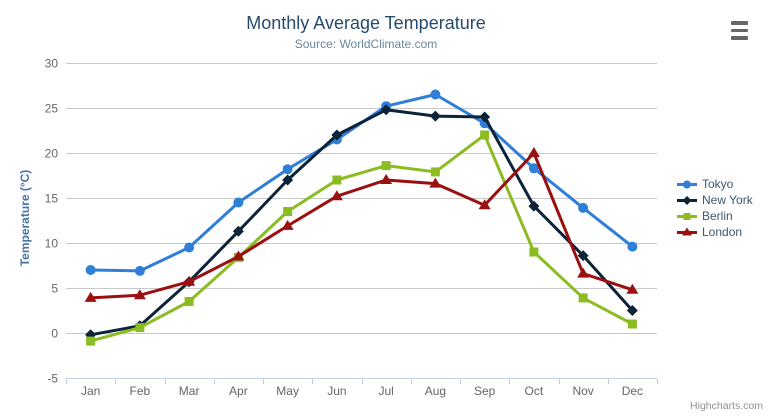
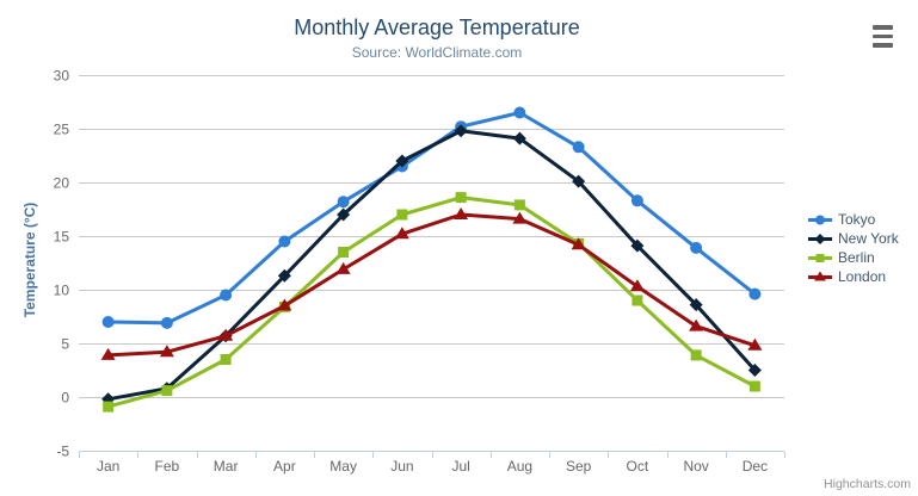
New York/Sep: 24 -> 20
Berlin/Sep: 22 -> 14
London/Oct: 20 -> 10
